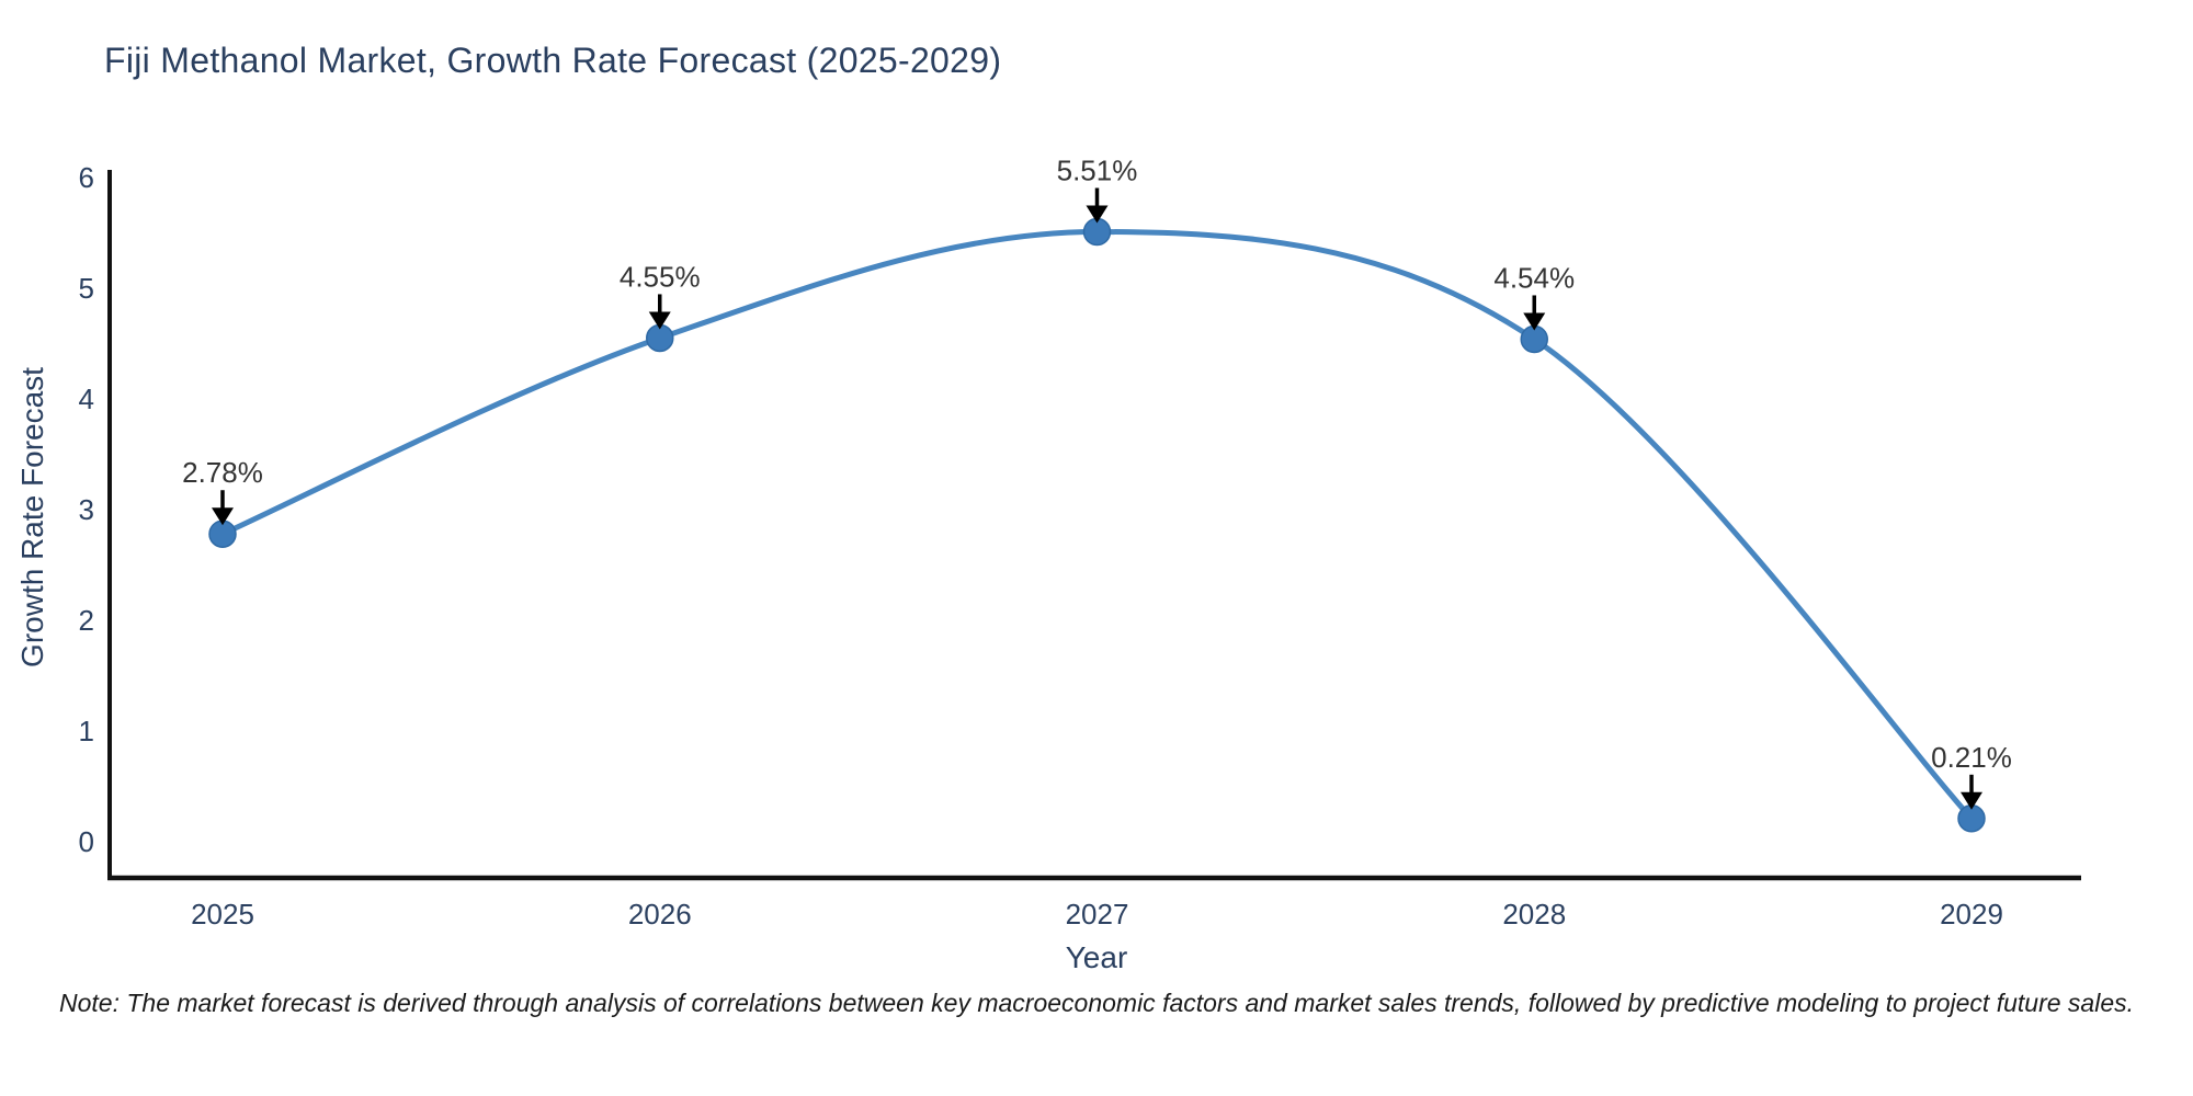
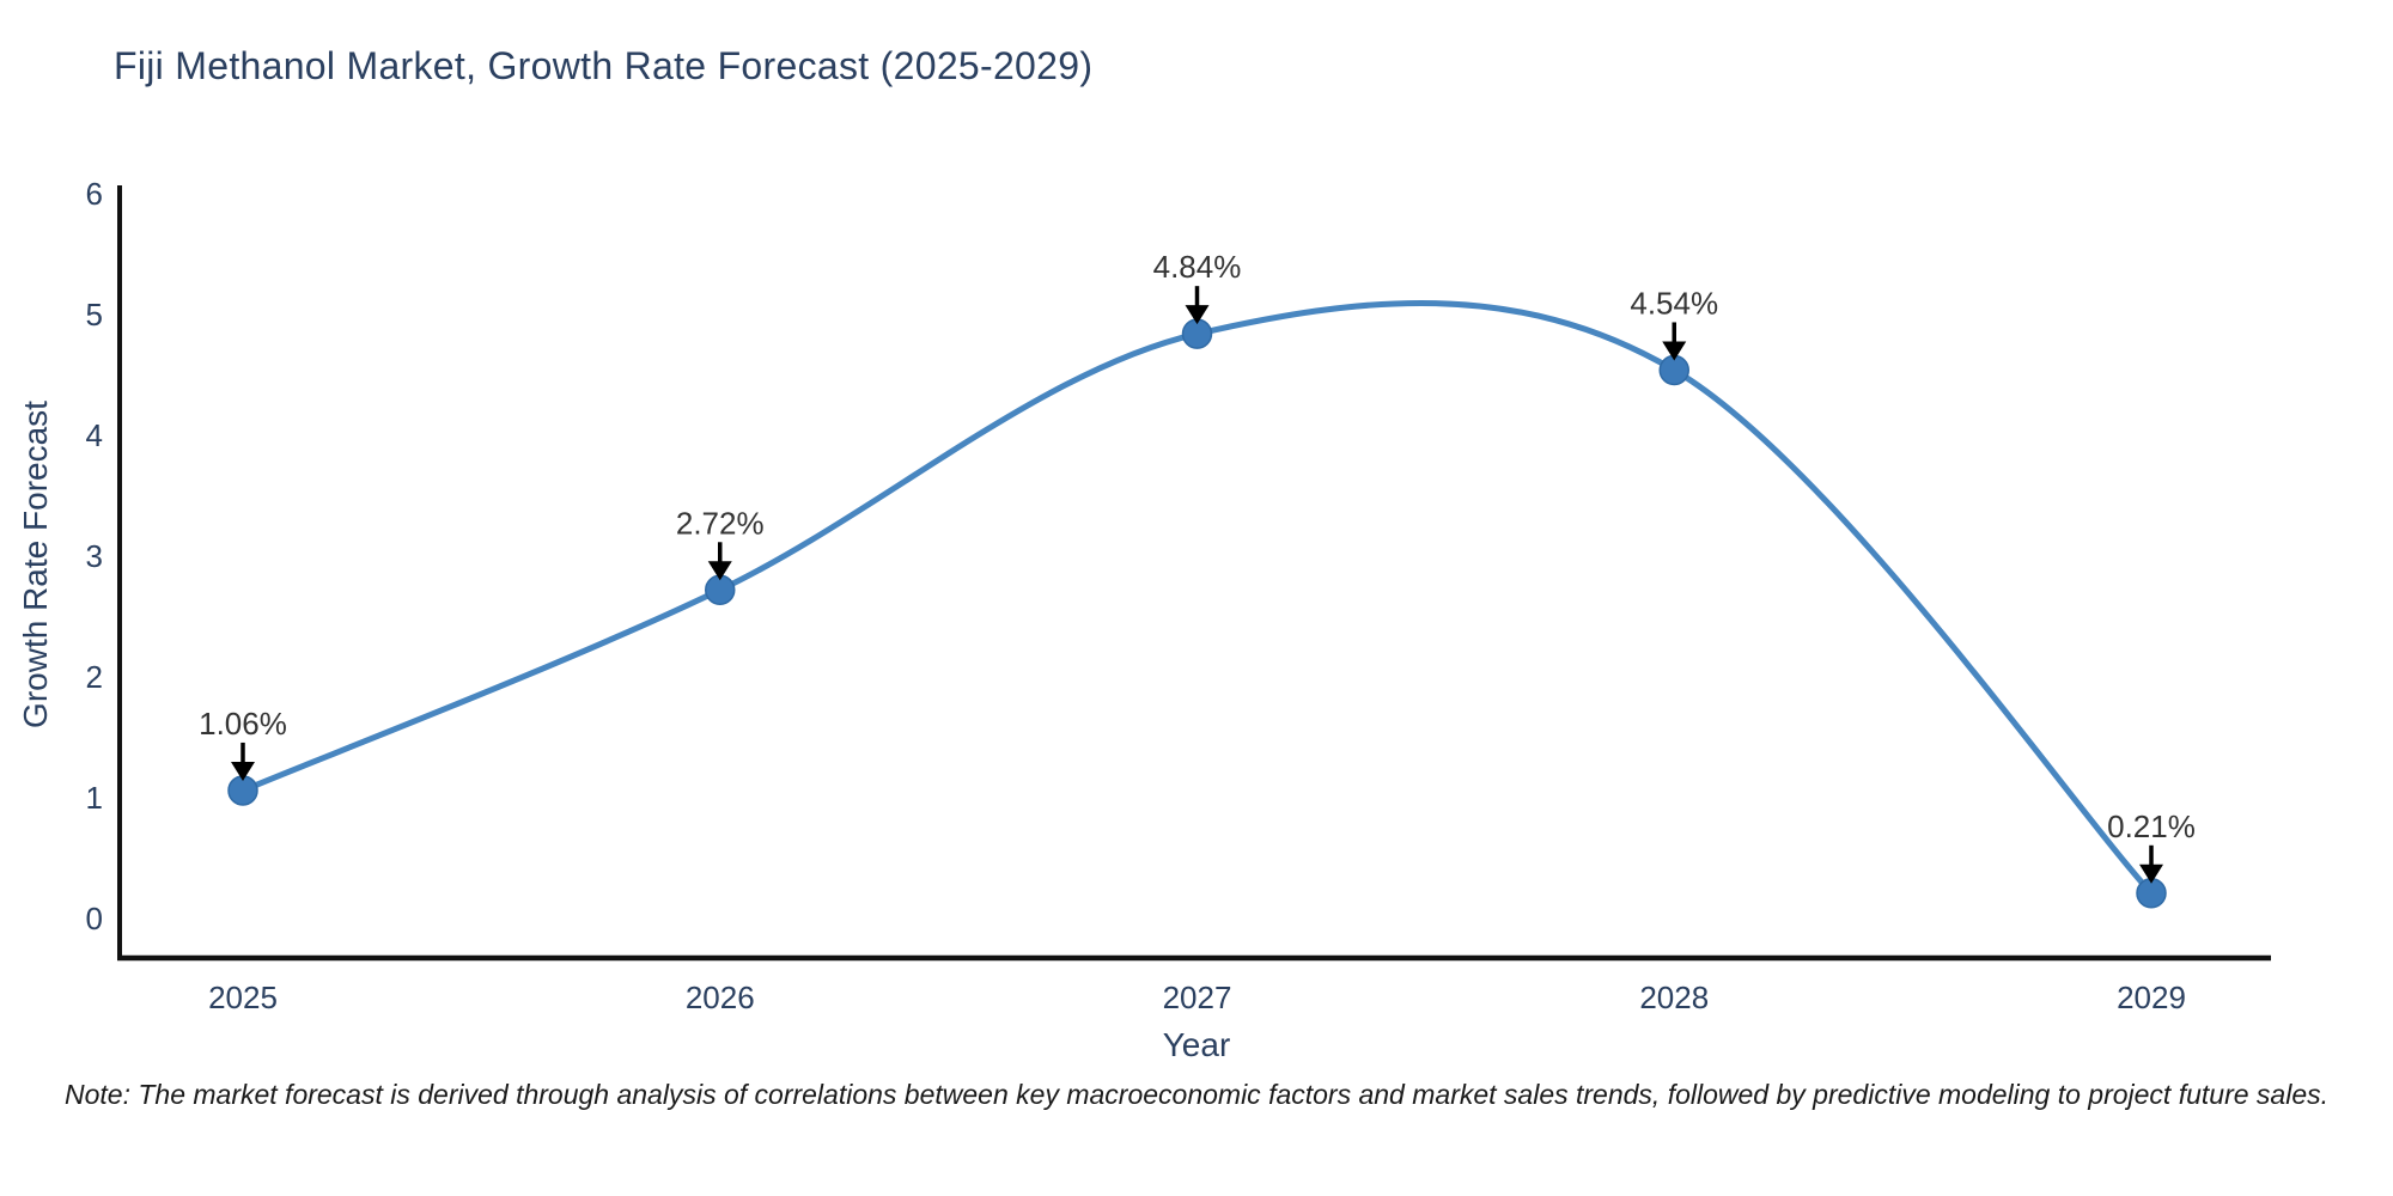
2025: 2.78% -> 1.06%
2026: 4.55% -> 2.72%
2027: 5.51% -> 4.84%
